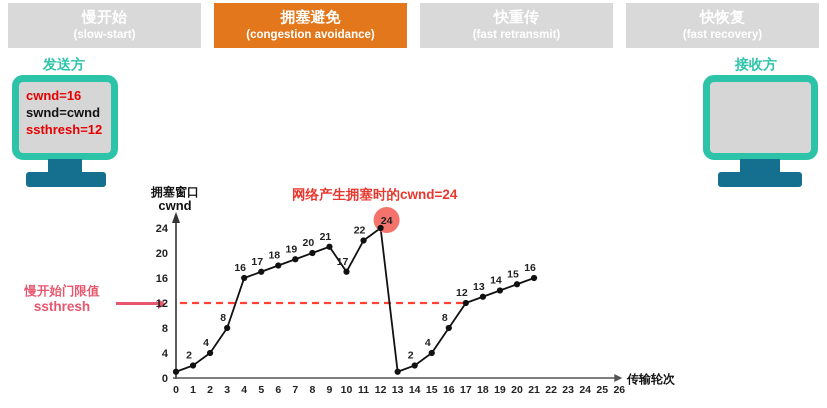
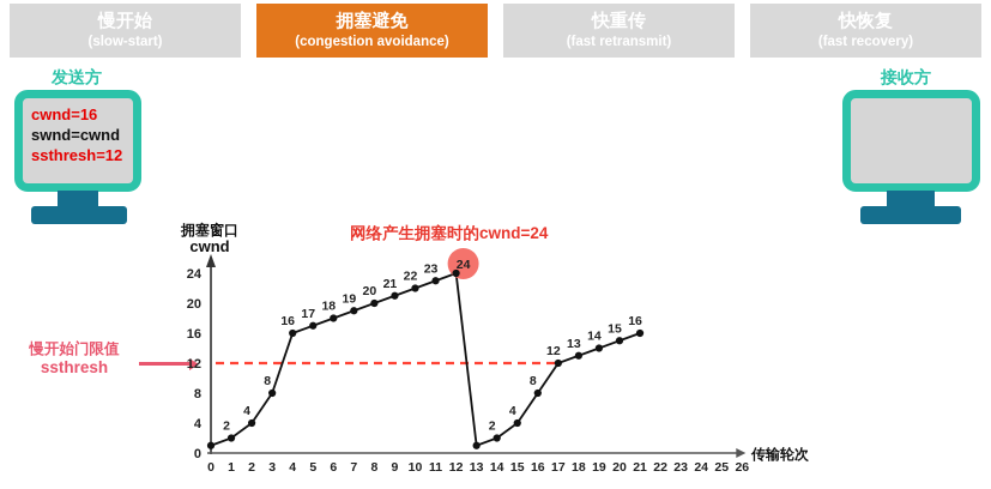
10: 17 -> 22
11: 22 -> 23
